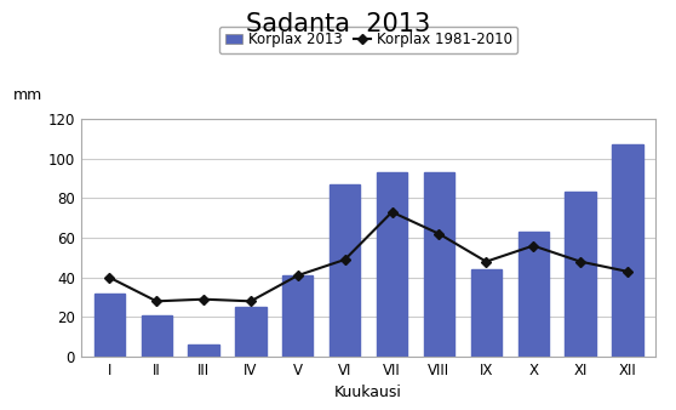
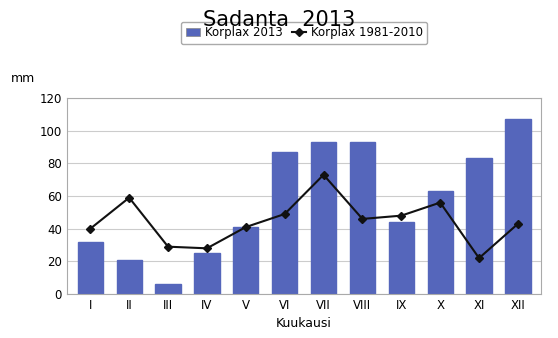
Korplax 1981-2010/II: 28 -> 59
Korplax 1981-2010/VIII: 62 -> 46
Korplax 1981-2010/XI: 48 -> 22
